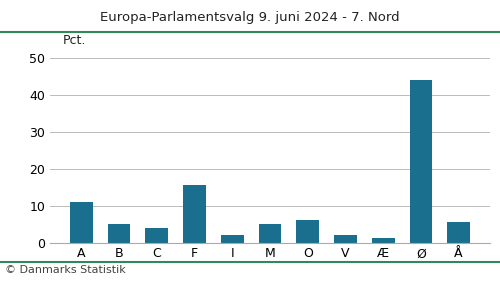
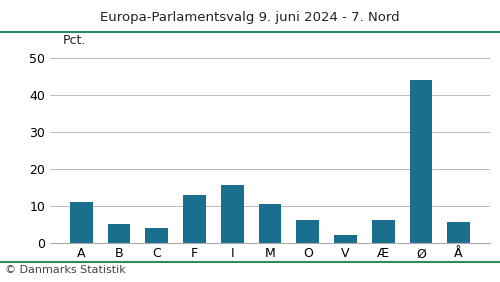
F: 15.5 -> 13.0
I: 2.0 -> 15.5
M: 5.0 -> 10.5
Æ: 1.2 -> 6.0
